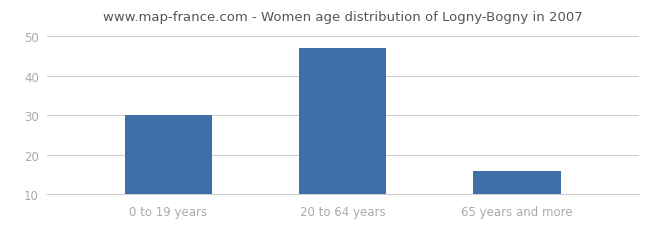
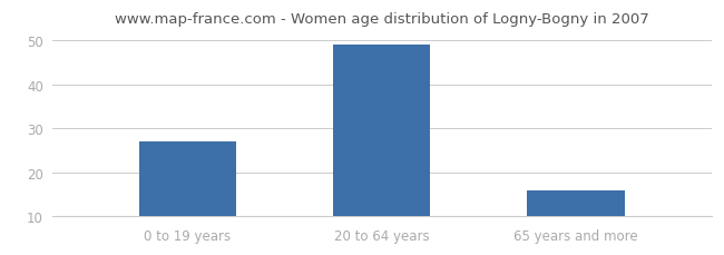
0 to 19 years: 30 -> 27
20 to 64 years: 47 -> 49
